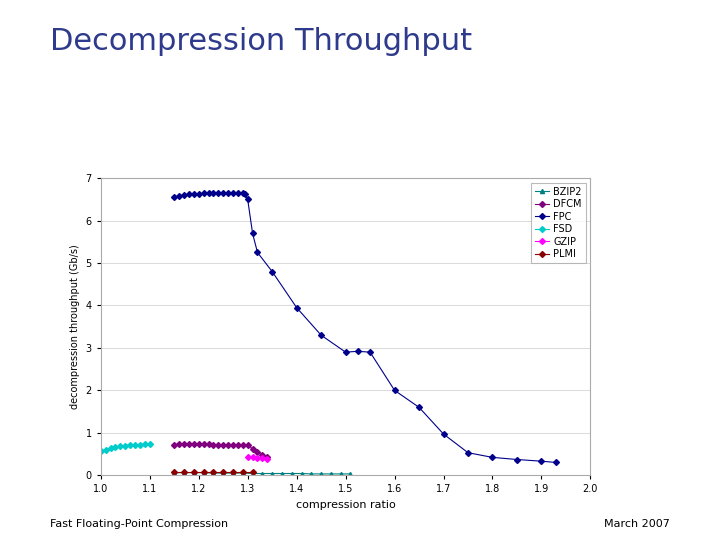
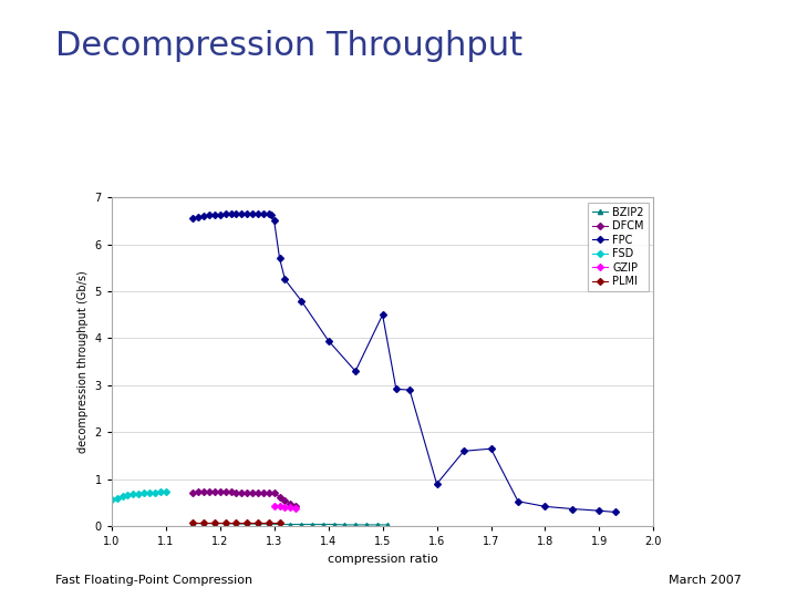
FPC/1.5: 2.90 -> 4.50
FPC/1.6: 2.00 -> 0.90
FPC/1.7: 0.97 -> 1.65
